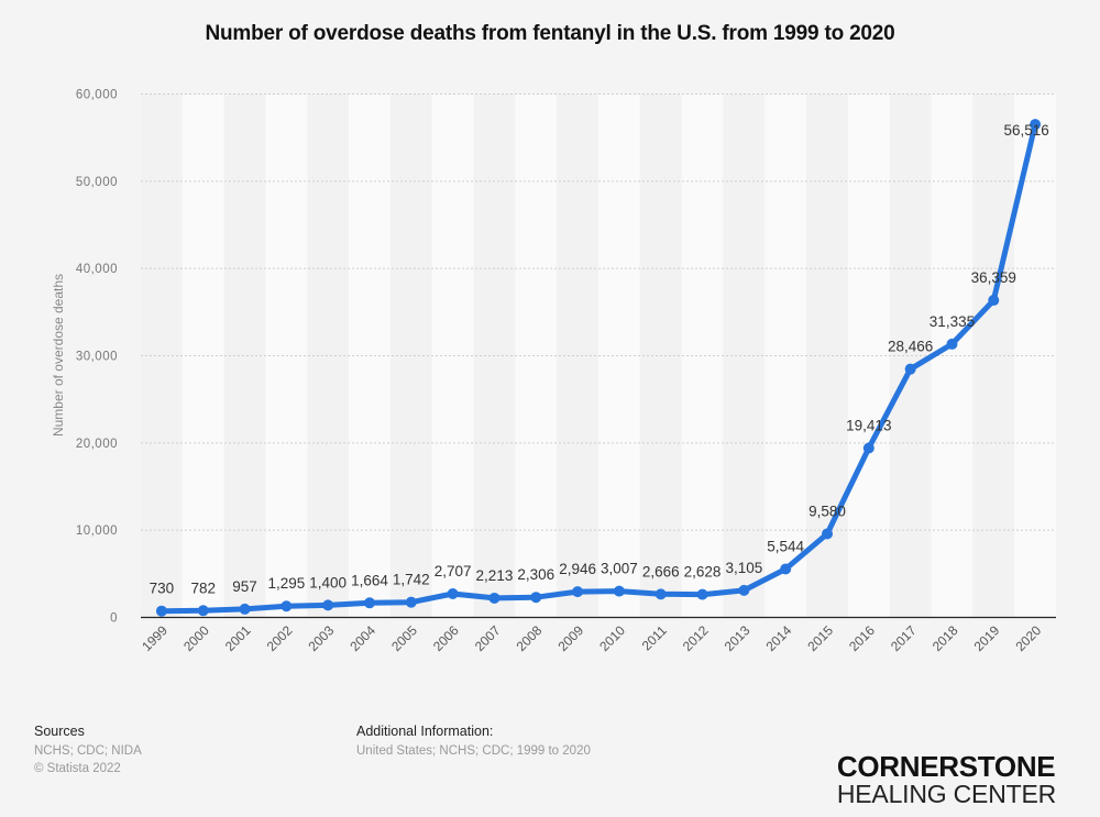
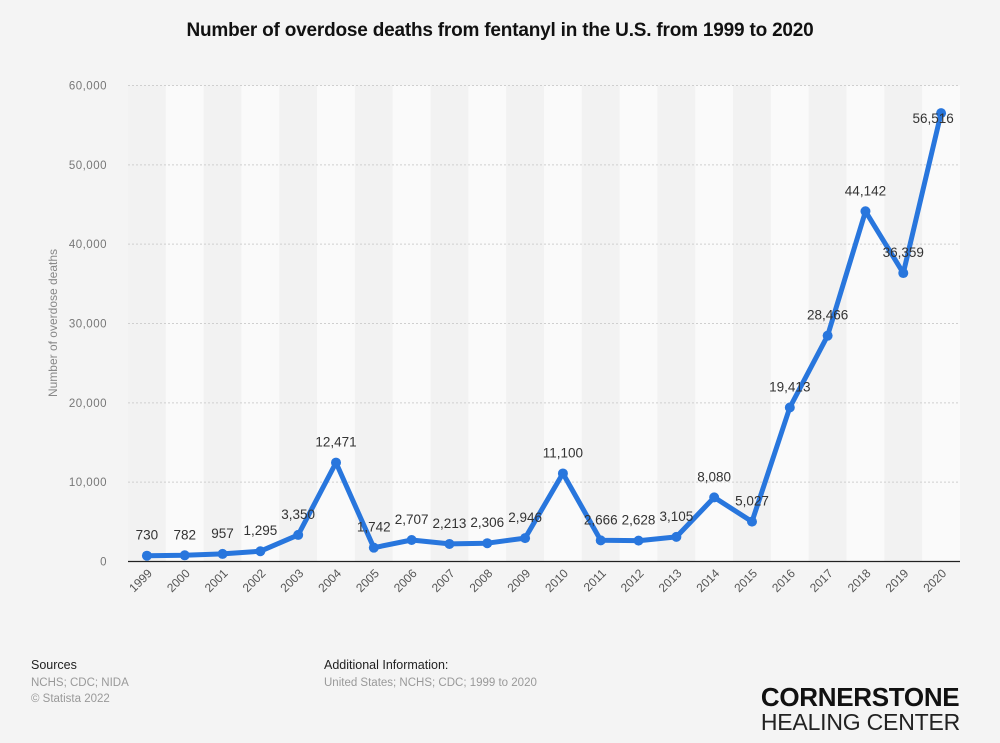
2003: 1,400 -> 3,350
2004: 1,664 -> 12,471
2010: 3,007 -> 11,100
2014: 5,544 -> 8,080
2015: 9,580 -> 5,027
2018: 31,335 -> 44,142
